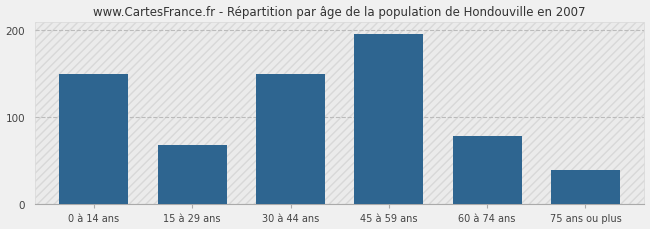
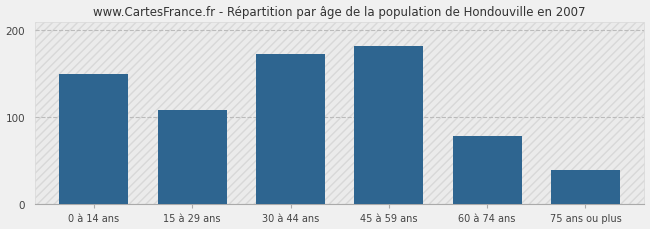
15 à 29 ans: 68 -> 108
30 à 44 ans: 150 -> 173
45 à 59 ans: 196 -> 182
